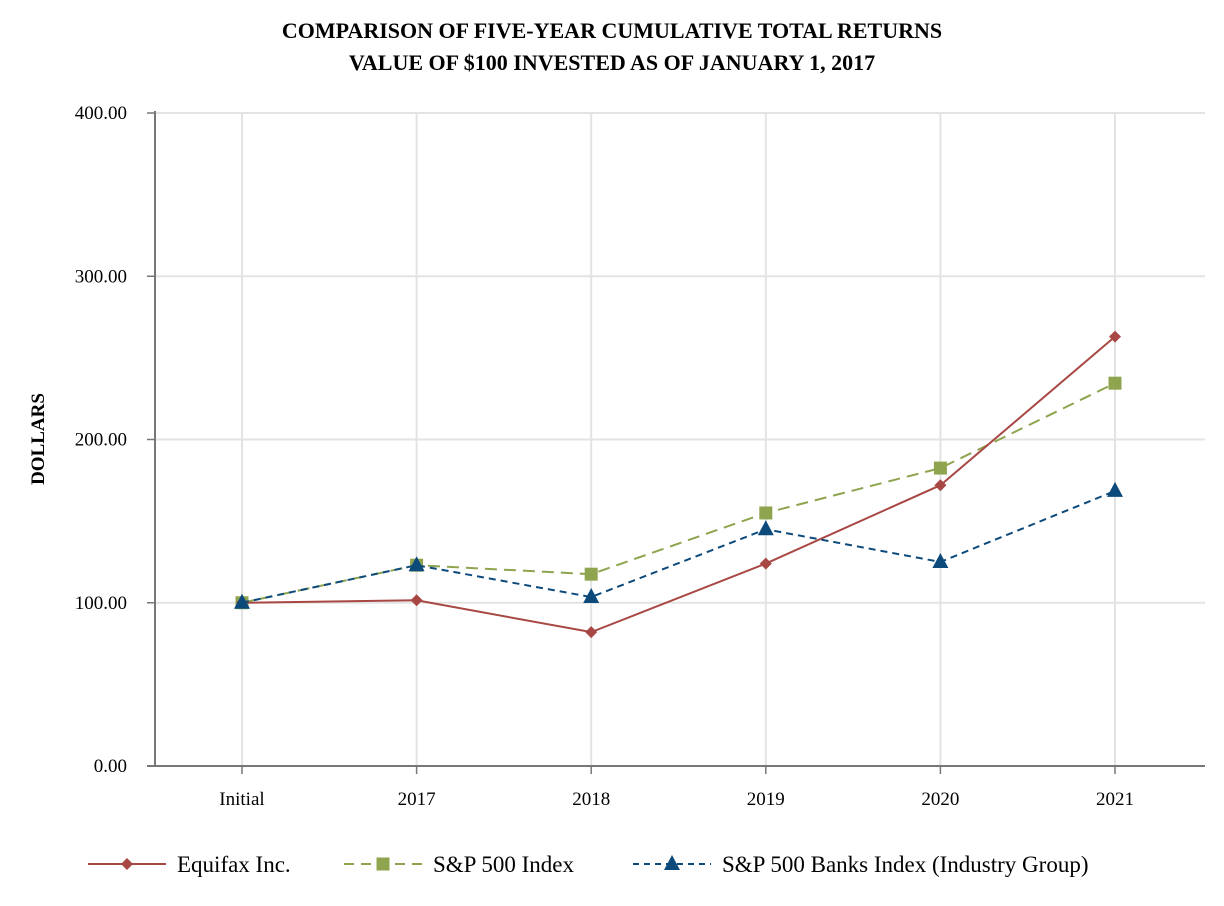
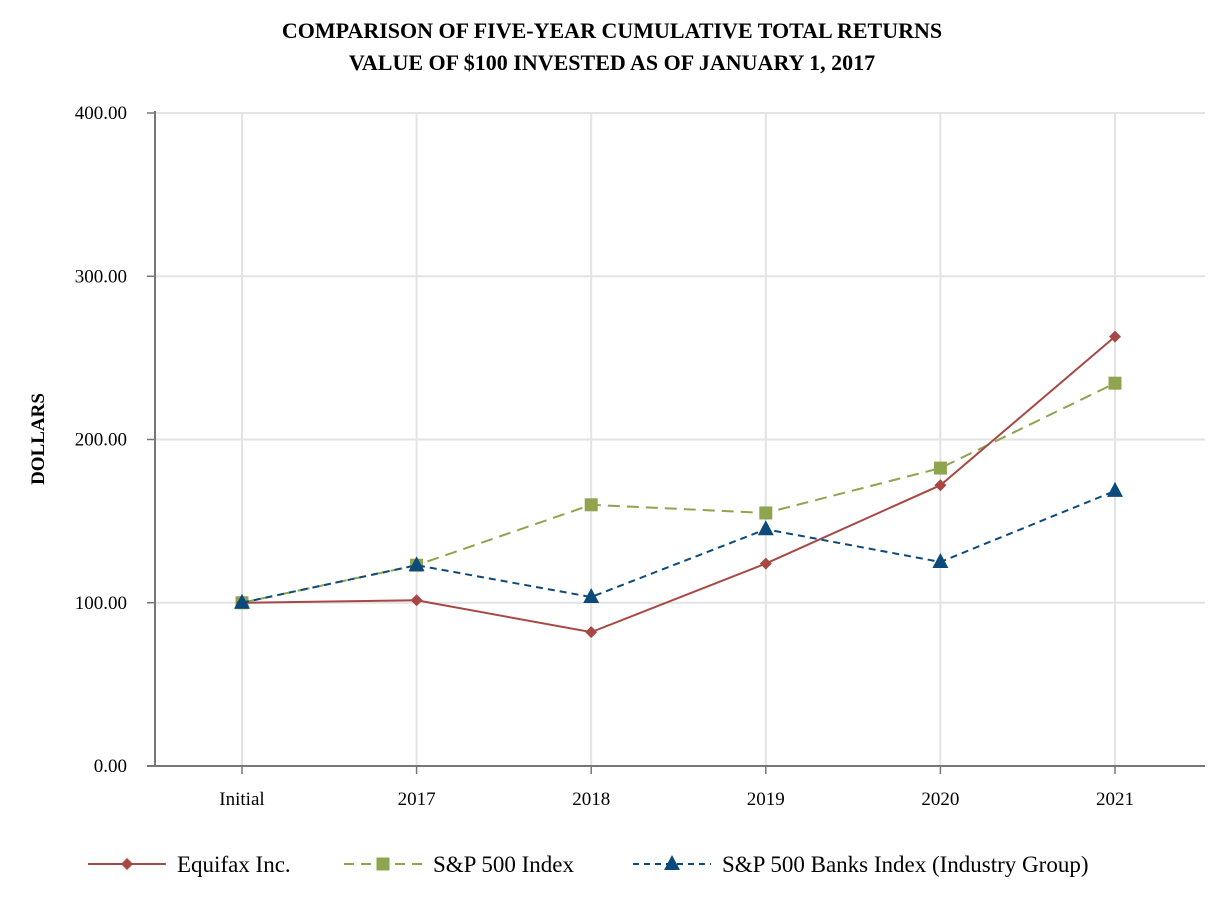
S&P 500 Index/2018: 118 -> 160
